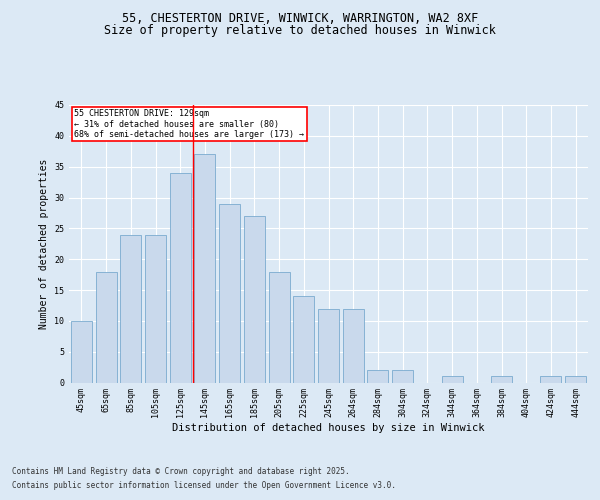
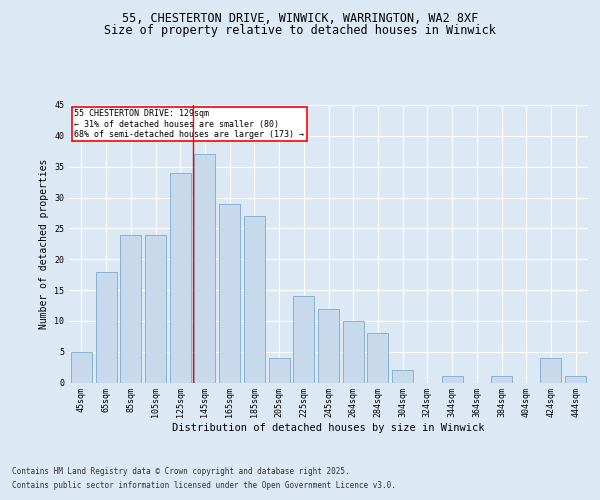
45sqm: 10 -> 5
205sqm: 18 -> 4
264sqm: 12 -> 10
284sqm: 2 -> 8
424sqm: 1 -> 4
